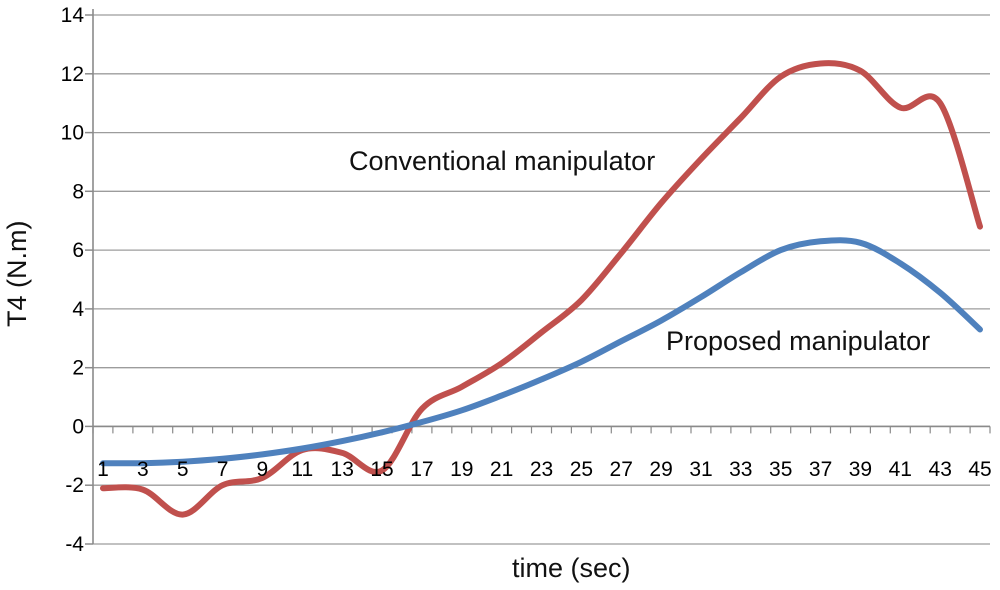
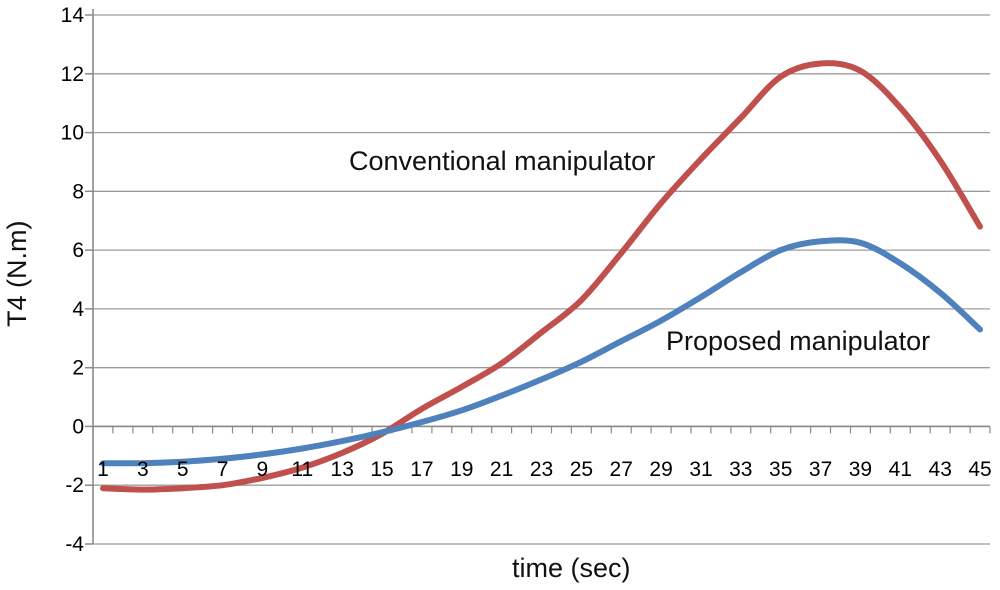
Conventional manipulator/5: -3.0 -> -2.1
Conventional manipulator/11: -0.8 -> -1.4
Conventional manipulator/15: -1.5 -> -0.2
Conventional manipulator/43: 11.0 -> 9.1
